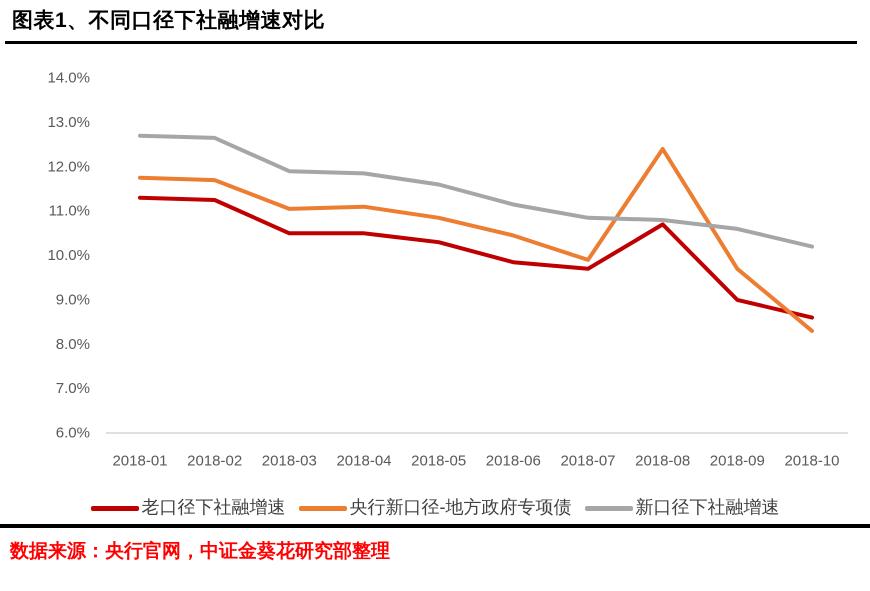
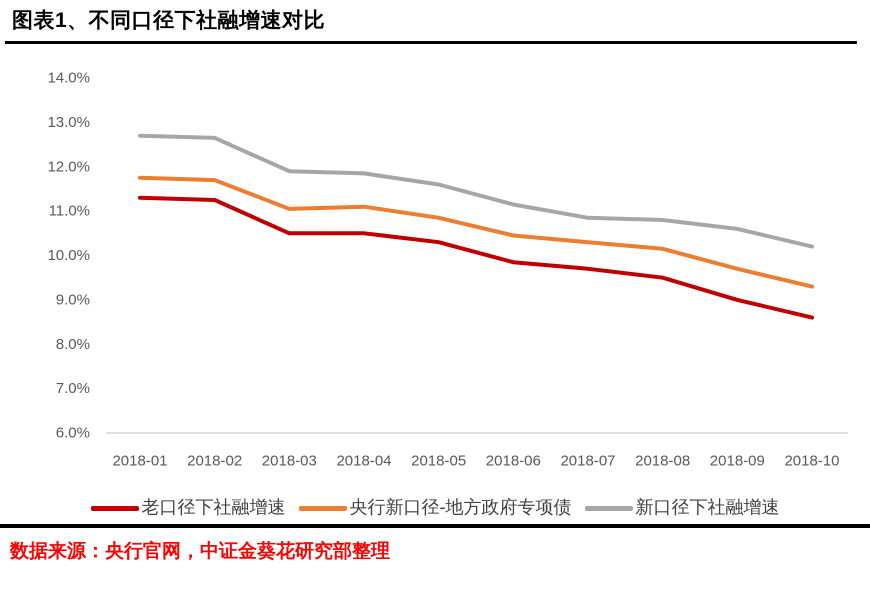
央行新口径-地方政府专项债/2018-07: 9.9% -> 10.3%
老口径下社融增速/2018-08: 10.7% -> 9.5%
央行新口径-地方政府专项债/2018-08: 12.4% -> 10.2%
央行新口径-地方政府专项债/2018-10: 8.3% -> 9.3%
